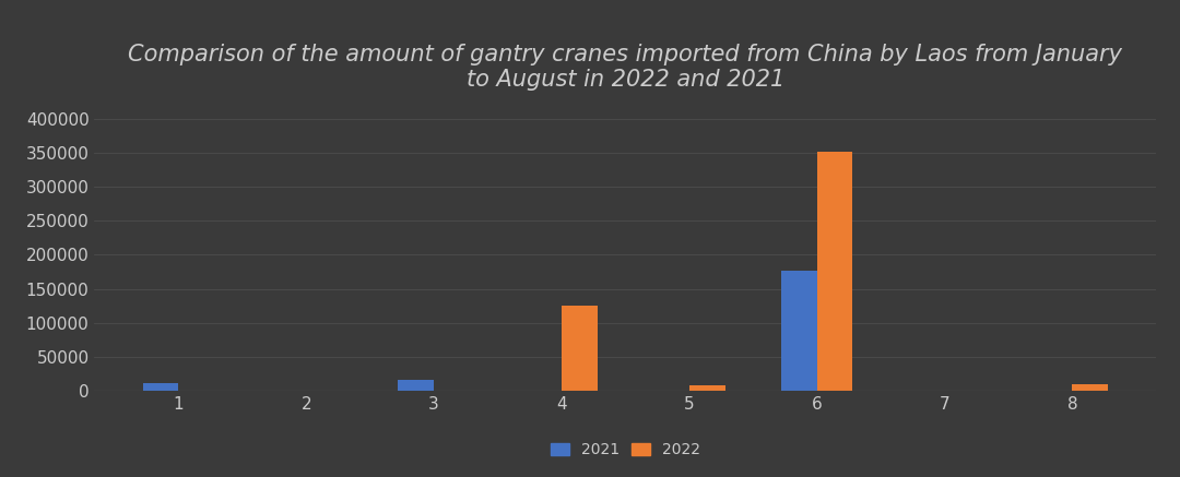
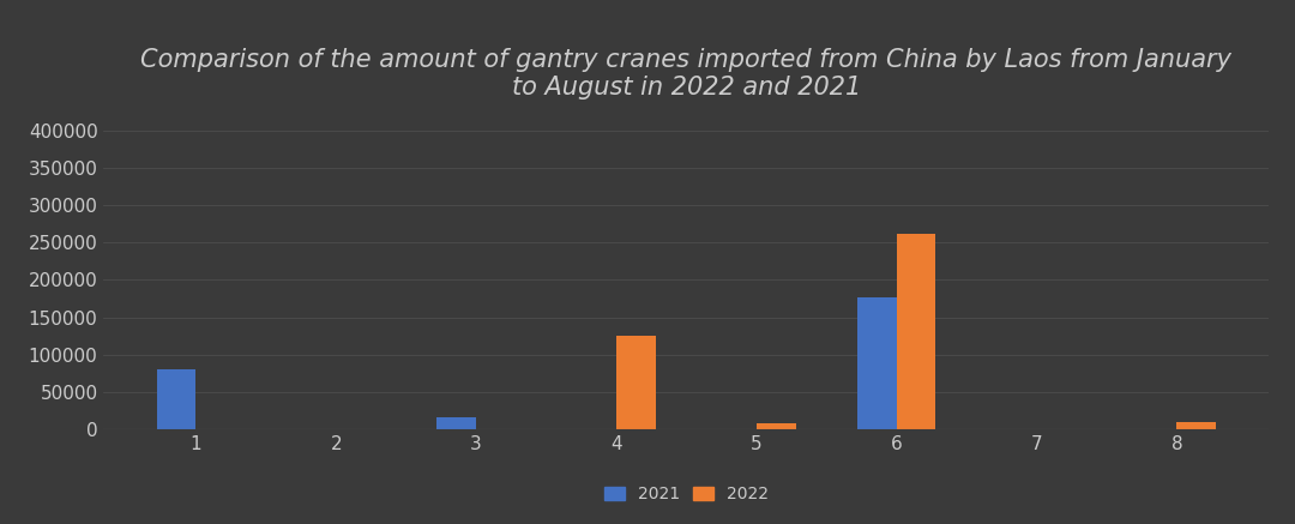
2021/1: 12000 -> 80000
2022/6: 352000 -> 262000
